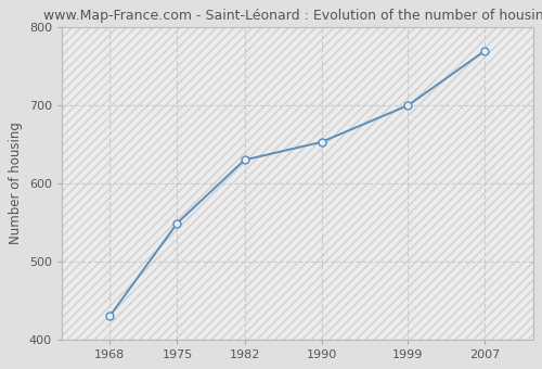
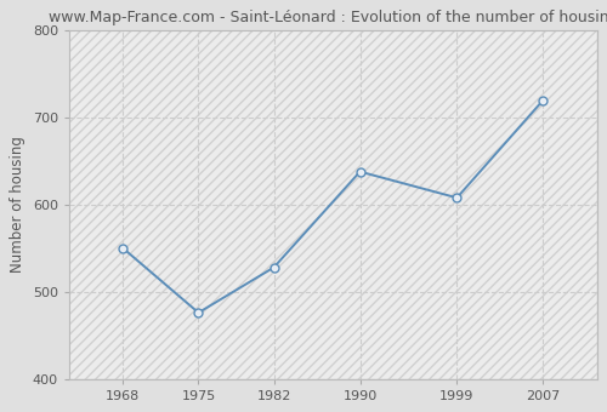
1968: 430 -> 550
1975: 549 -> 476
1982: 630 -> 528
1990: 653 -> 638
1999: 700 -> 608
2007: 770 -> 720
